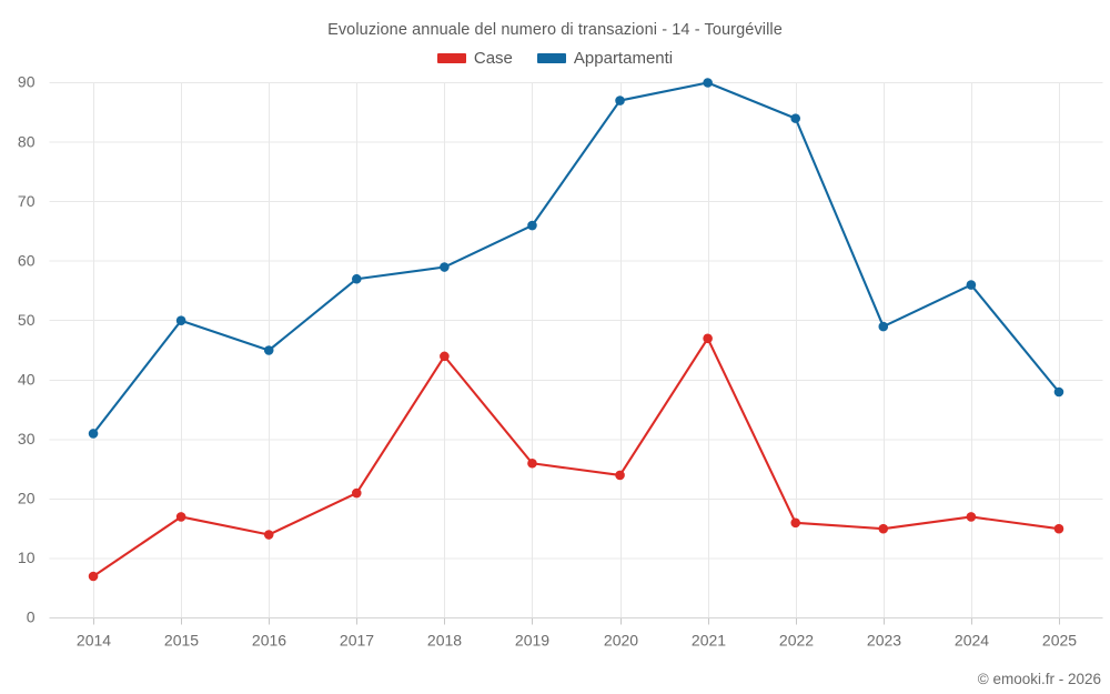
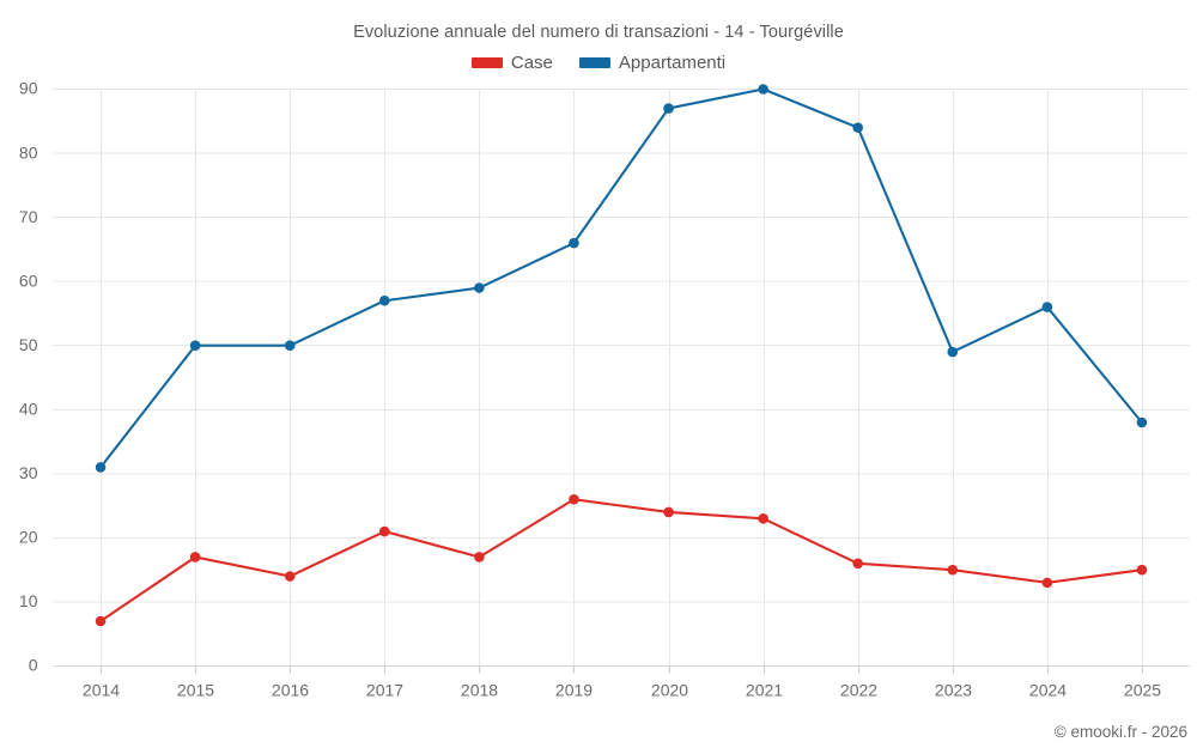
Appartamenti/2016: 45 -> 50
Case/2018: 44 -> 17
Case/2021: 47 -> 23
Case/2024: 17 -> 13
